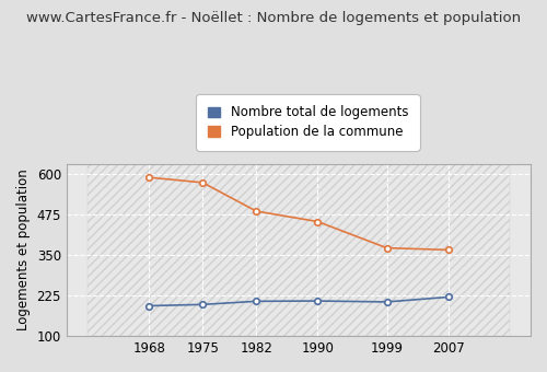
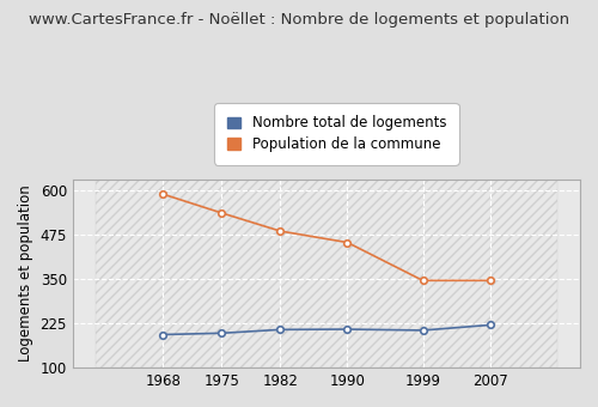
Population de la commune/1975: 572 -> 535
Population de la commune/1999: 371 -> 345
Population de la commune/2007: 365 -> 345
